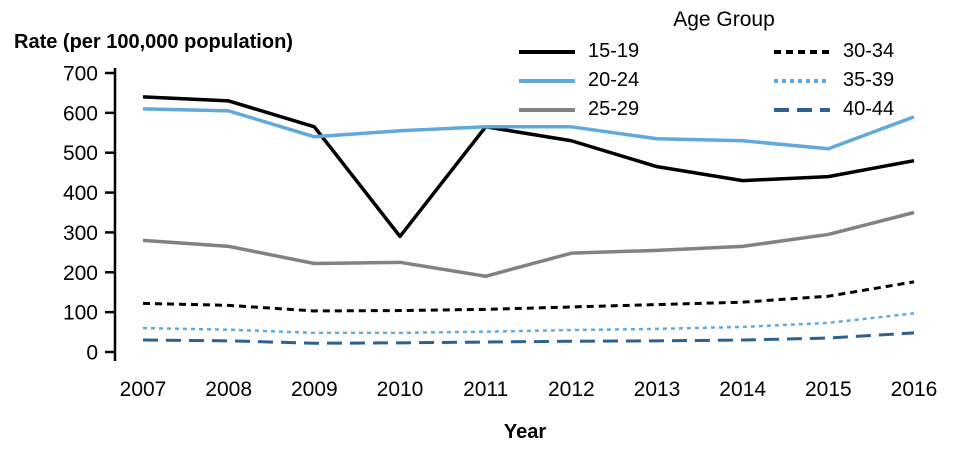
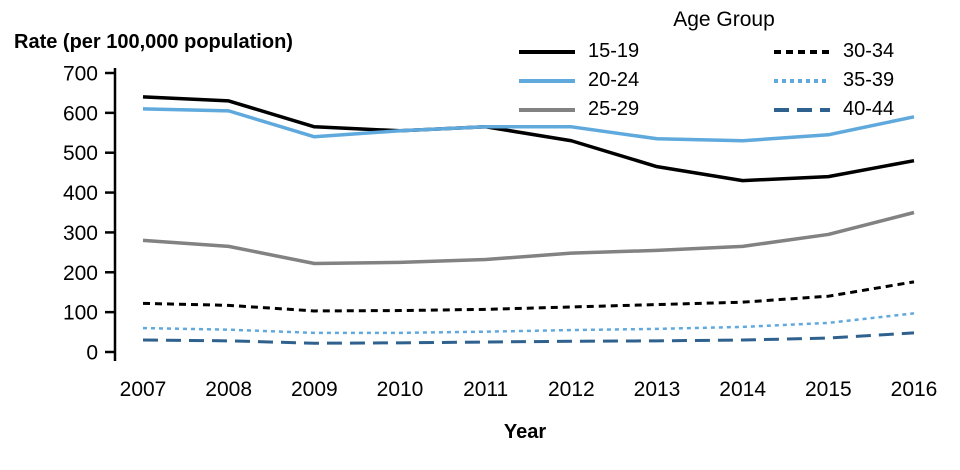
15-19/2010: 290 -> 560
25-29/2011: 190 -> 230
20-24/2015: 510 -> 540
